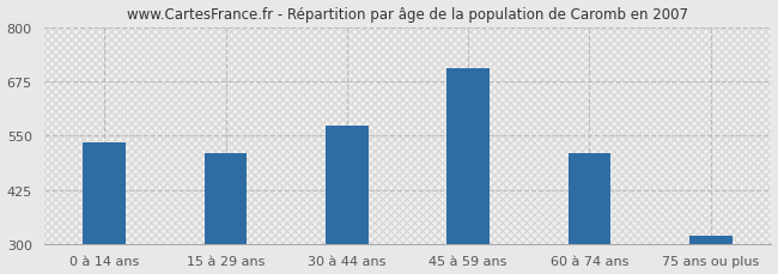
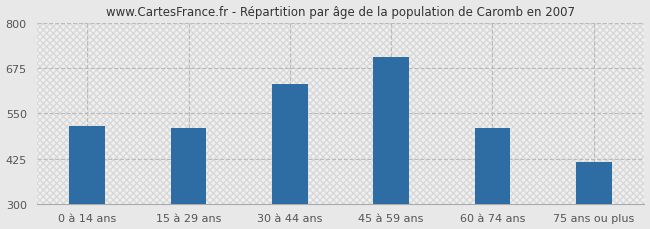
0 à 14 ans: 535 -> 515
30 à 44 ans: 572 -> 630
75 ans ou plus: 318 -> 415
